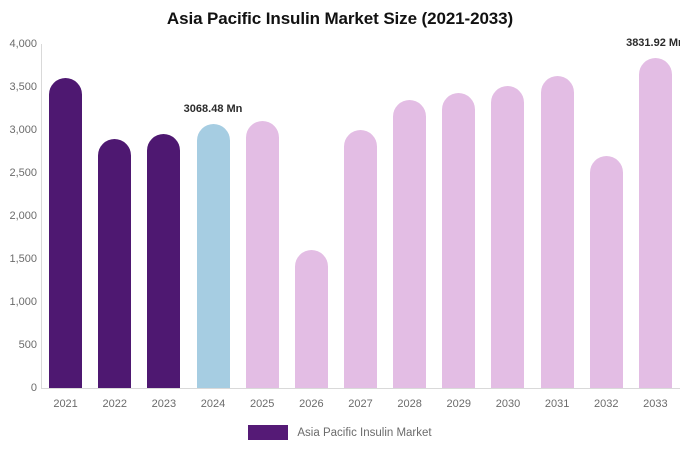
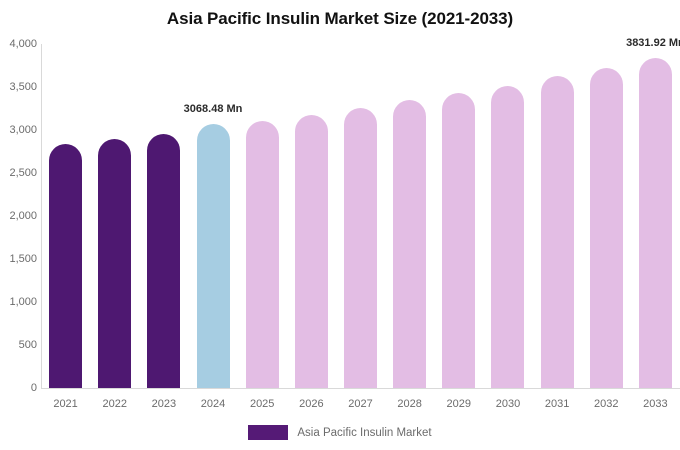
2021: 3600 -> 2800
2026: 1600 -> 3200
2027: 3000 -> 3300
2032: 2700 -> 3700
